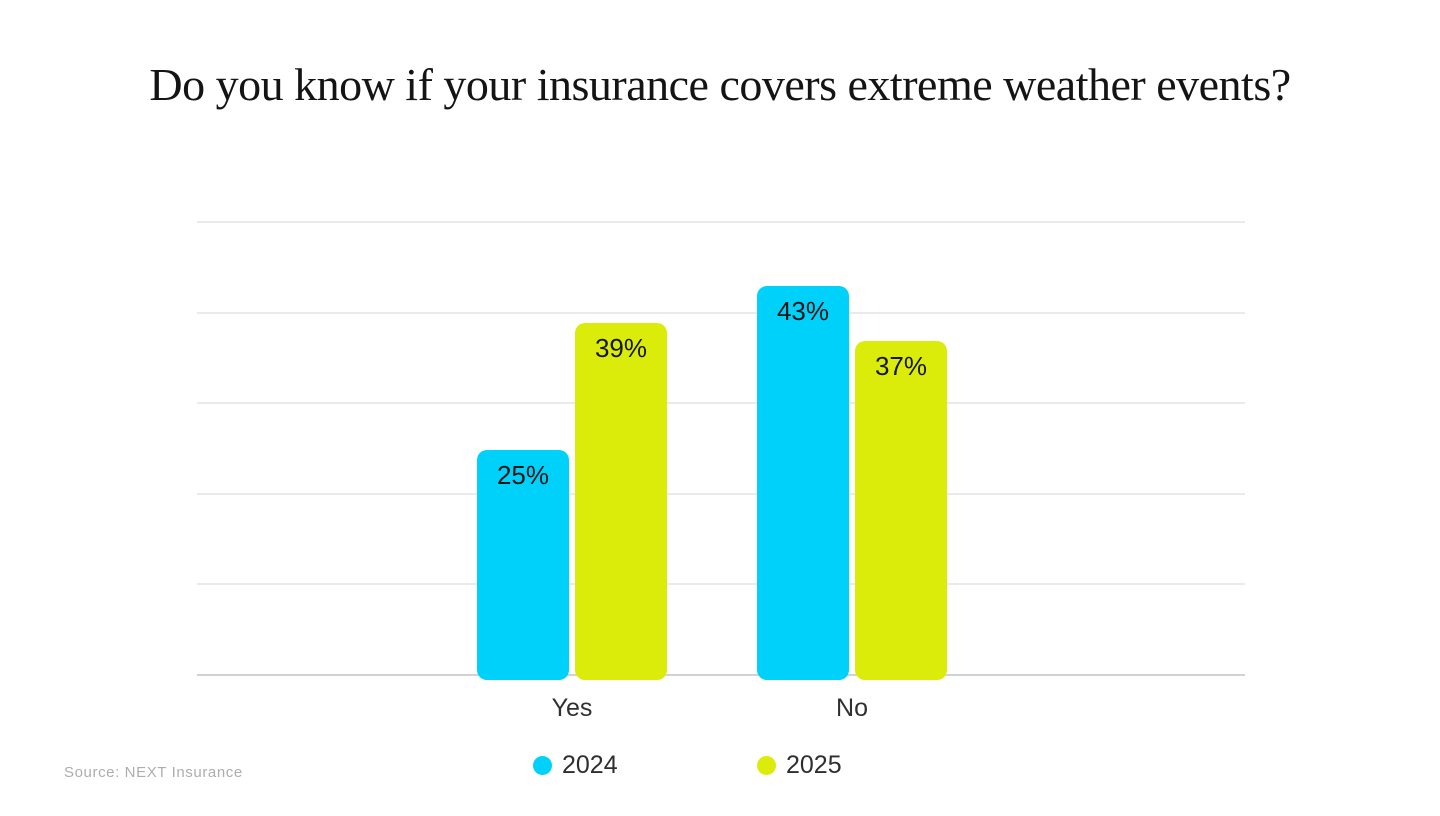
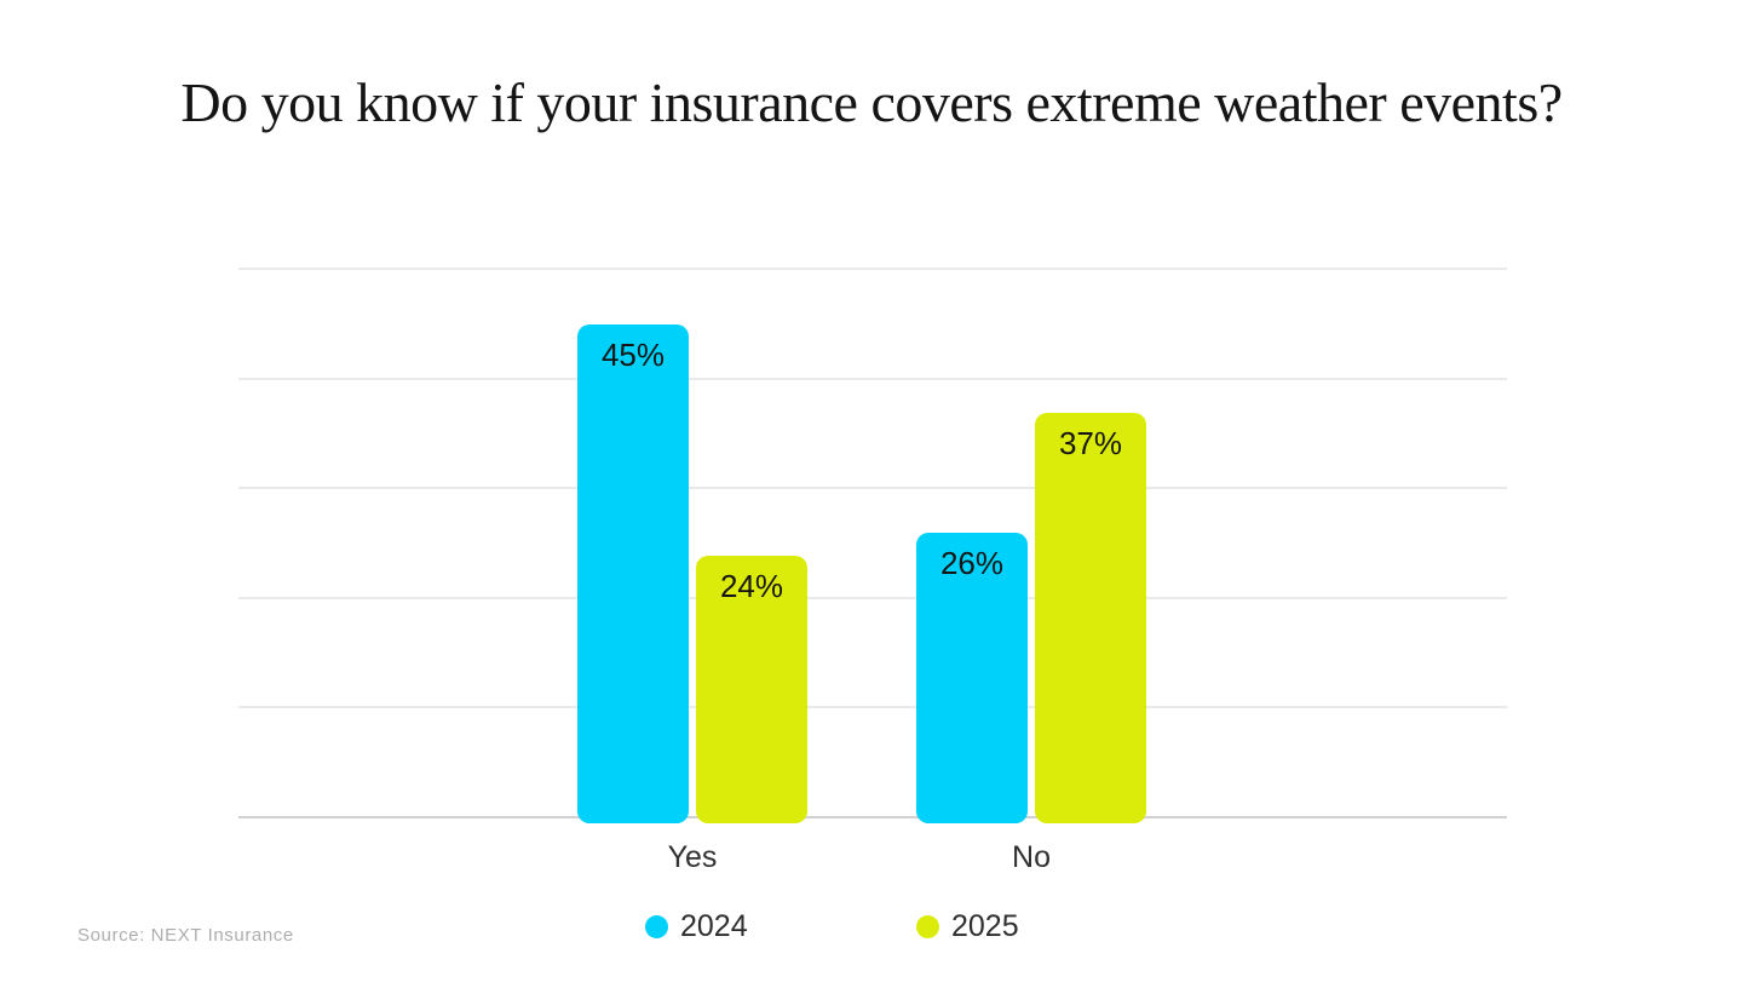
2024/Yes: 25% -> 45%
2025/Yes: 39% -> 24%
2024/No: 43% -> 26%
